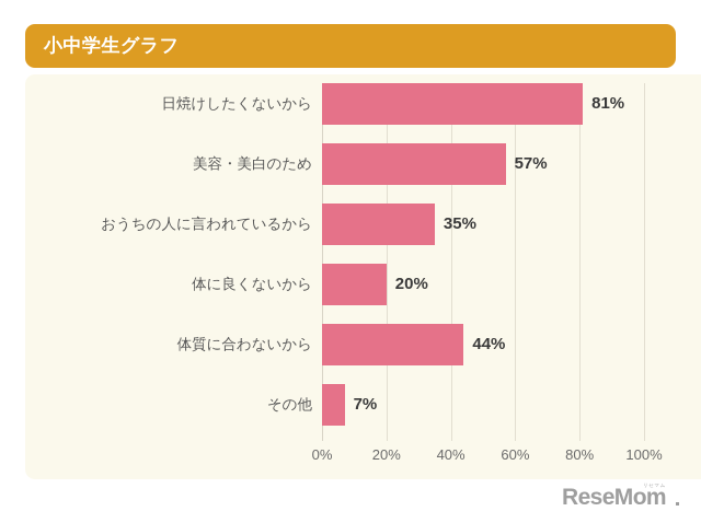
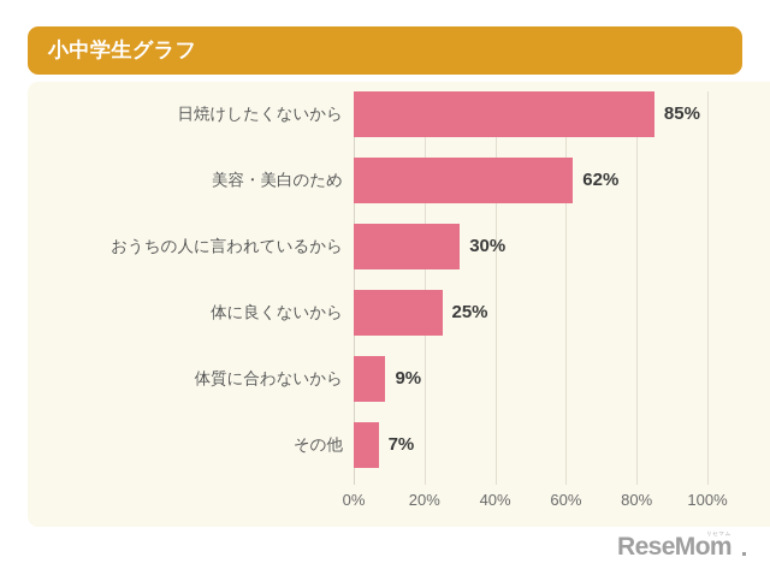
日焼けしたくないから: 81% -> 85%
美容・美白のため: 57% -> 62%
おうちの人に言われているから: 35% -> 30%
体に良くないから: 20% -> 25%
体質に合わないから: 44% -> 9%
